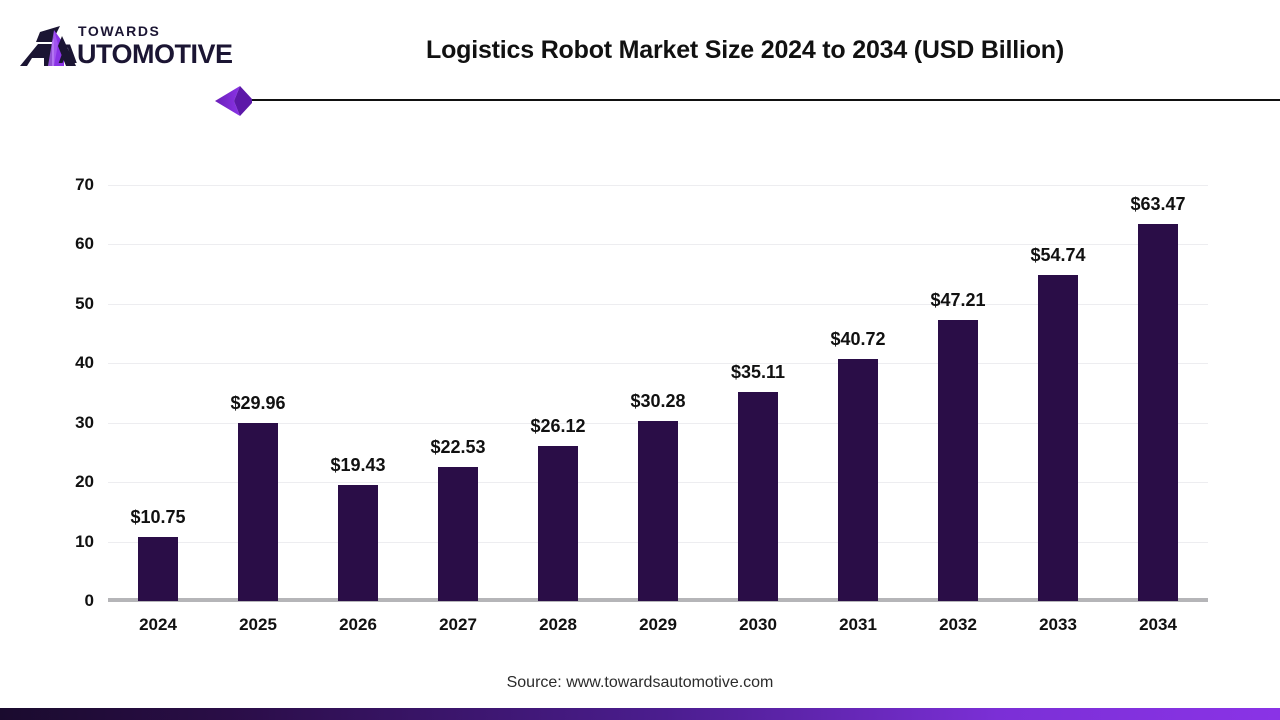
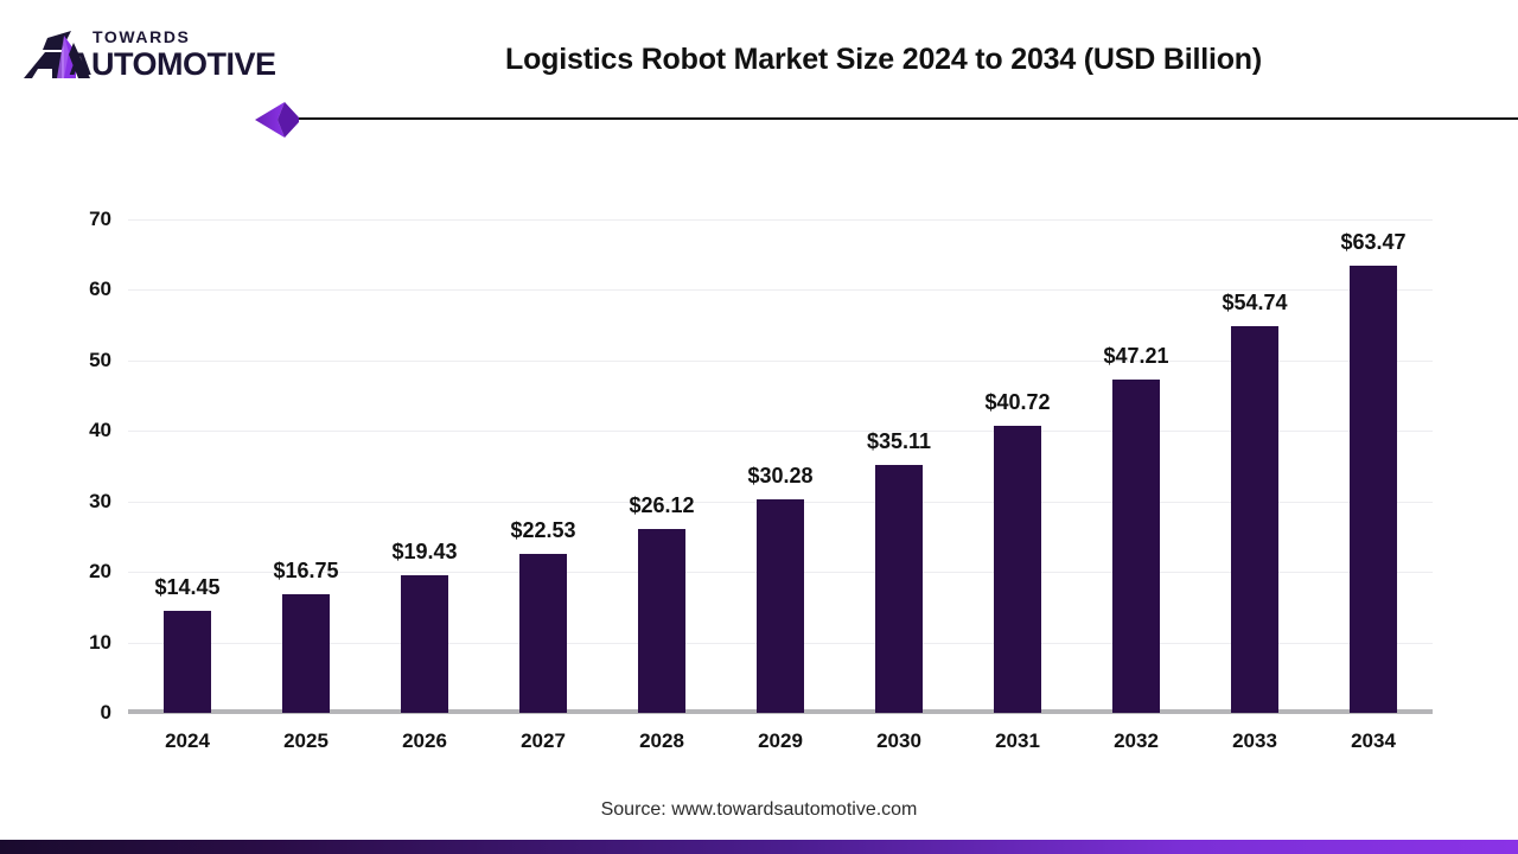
2024: $10.75 -> $14.45
2025: $29.96 -> $16.75
